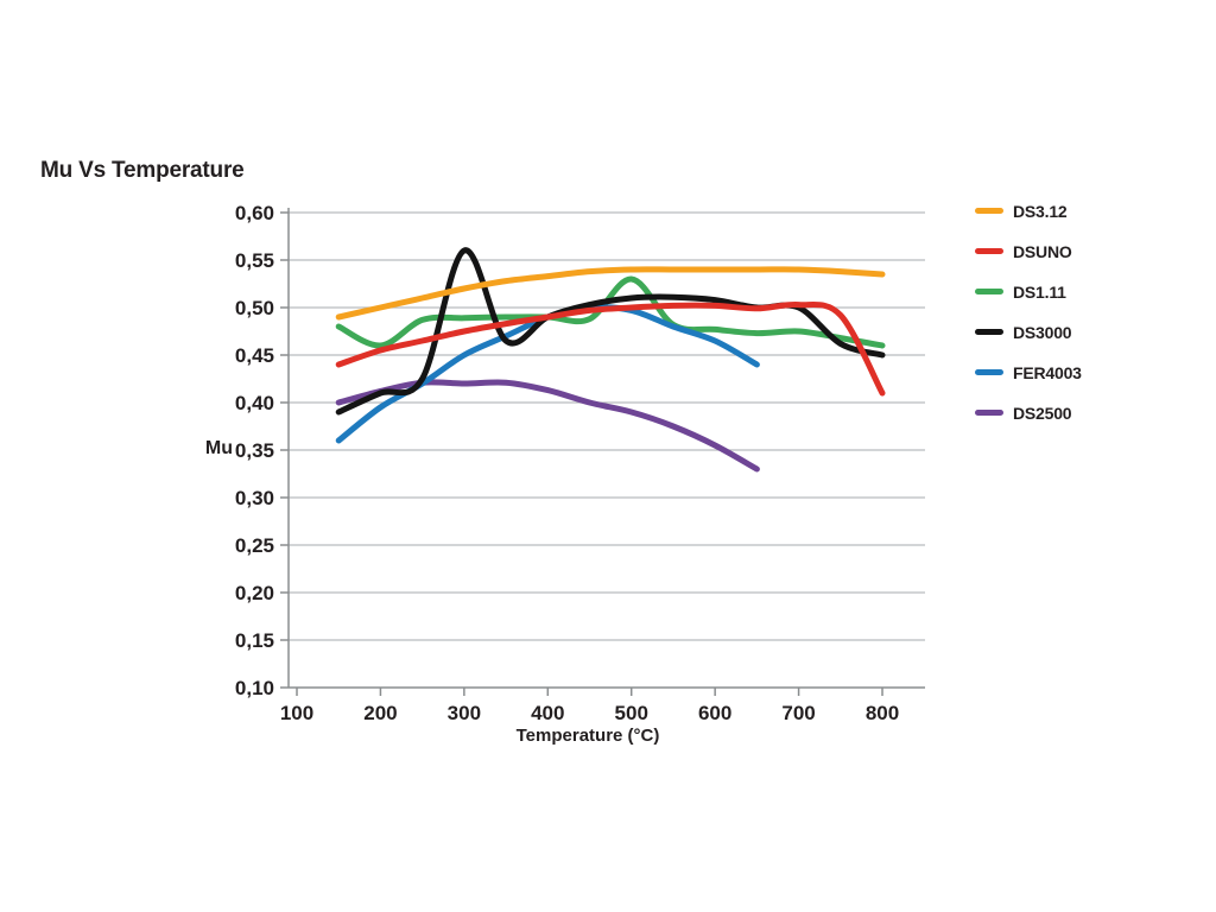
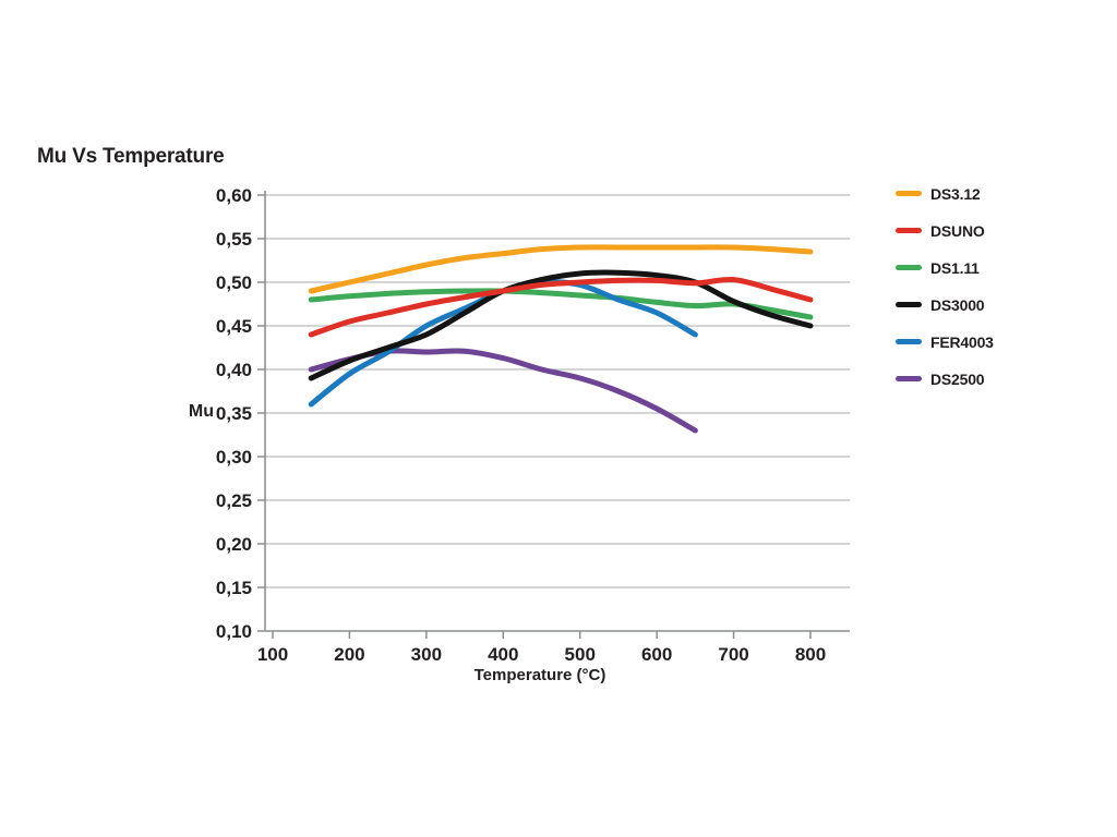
DS1.11/200: 0,46 -> 0,48
DS3000/300: 0,56 -> 0,44
DS1.11/500: 0,53 -> 0,48
DS3000/700: 0,50 -> 0,48
DSUNO/800: 0,41 -> 0,48
